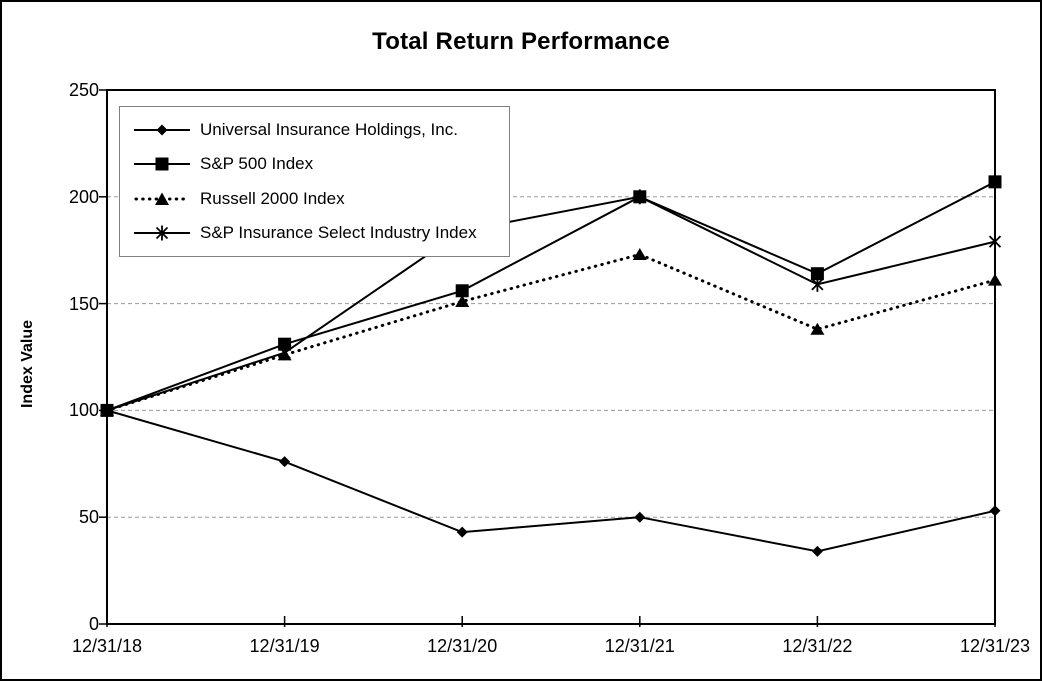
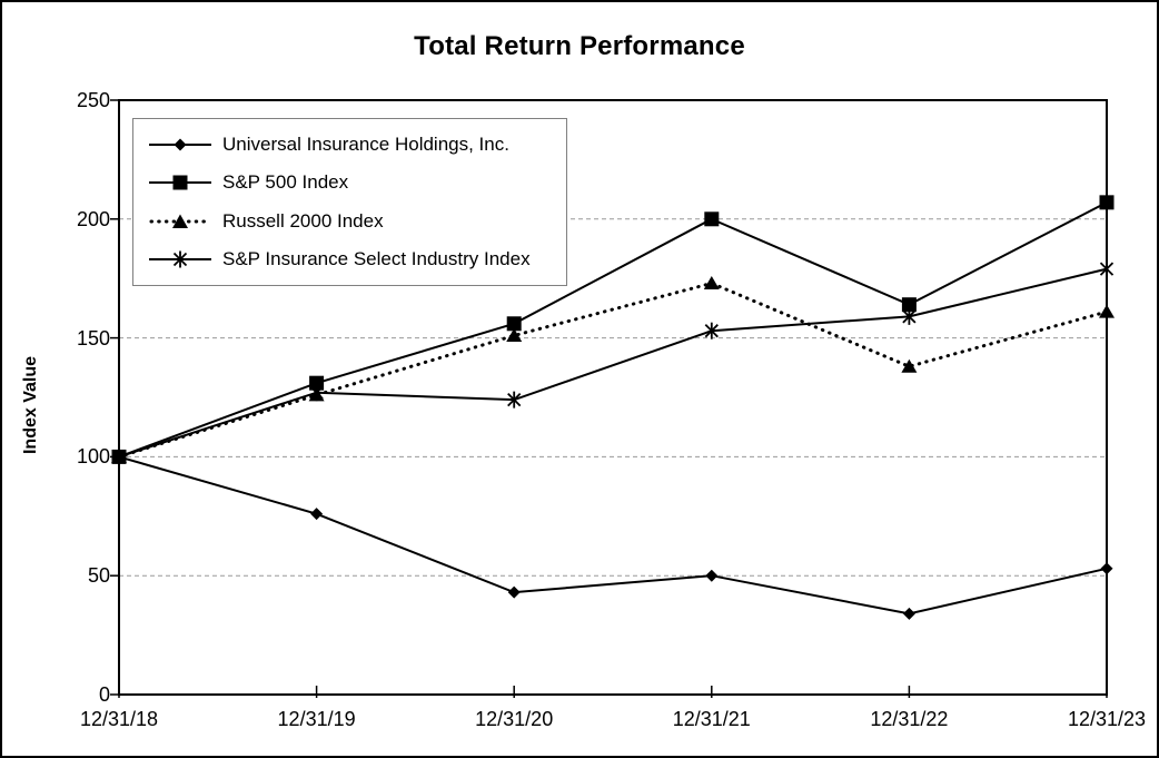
S&P Insurance Select Industry Index/12/31/20: 184 -> 124
S&P Insurance Select Industry Index/12/31/21: 200 -> 153
